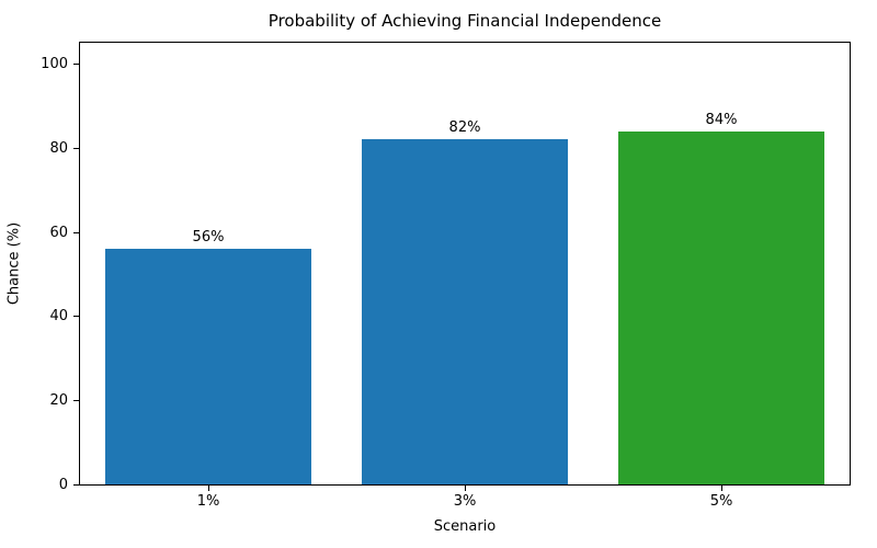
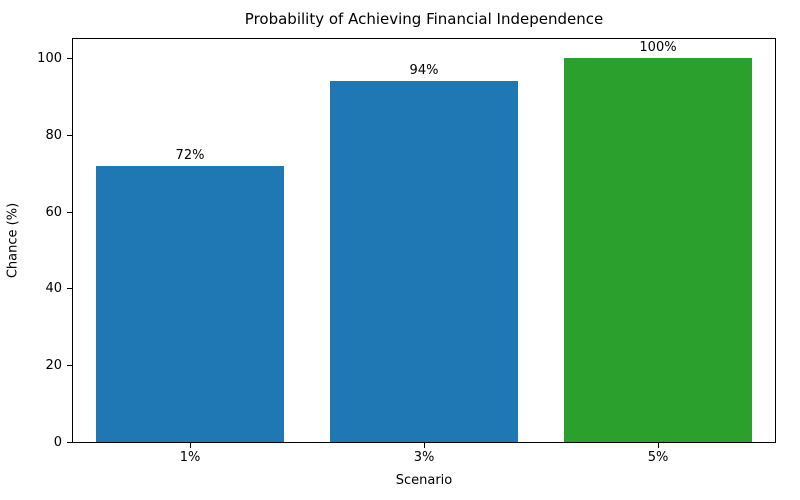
1%: 56% -> 72%
3%: 82% -> 94%
5%: 84% -> 100%
